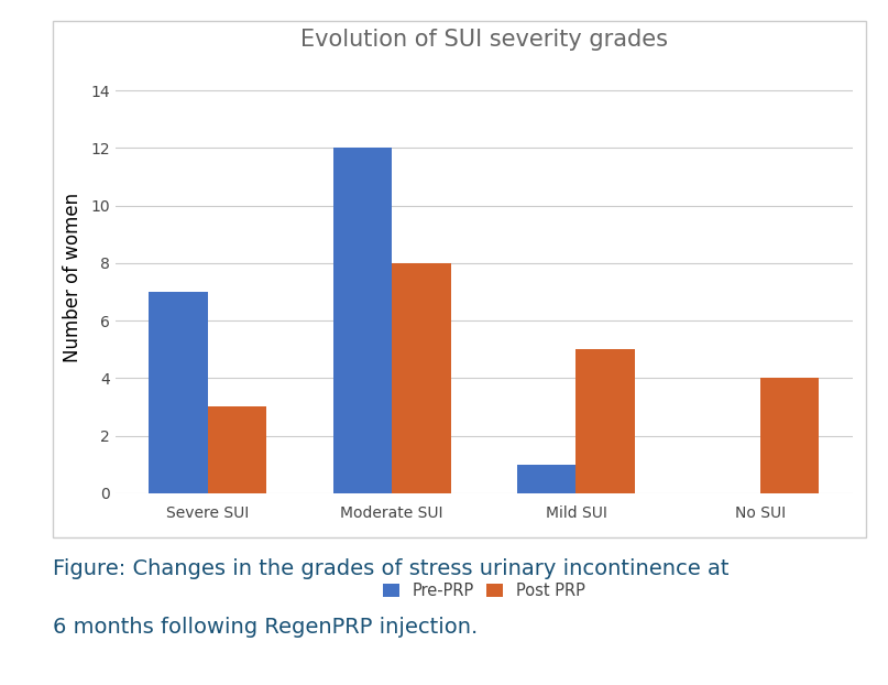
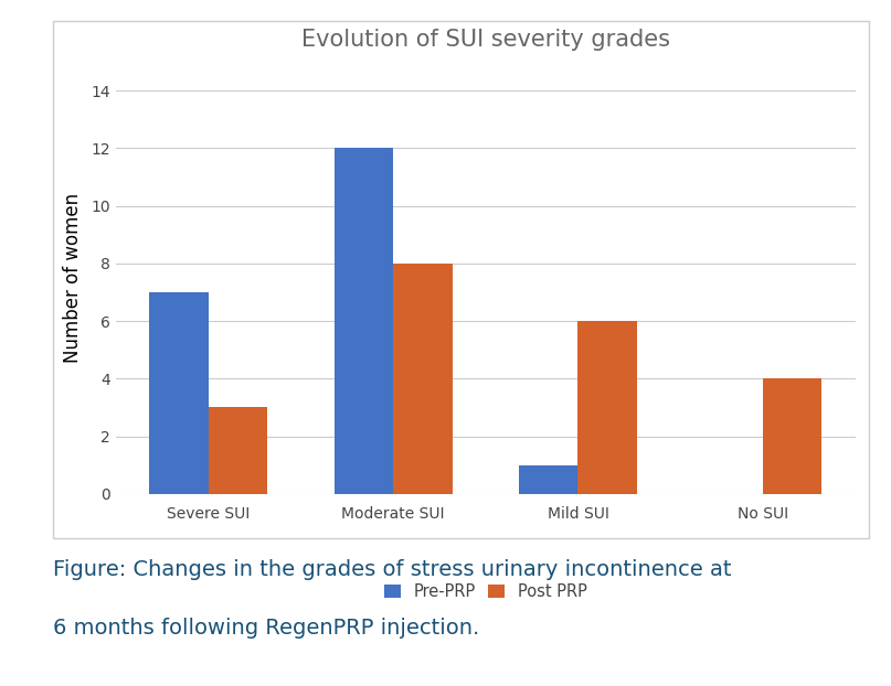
Post PRP/Mild SUI: 5 -> 6
